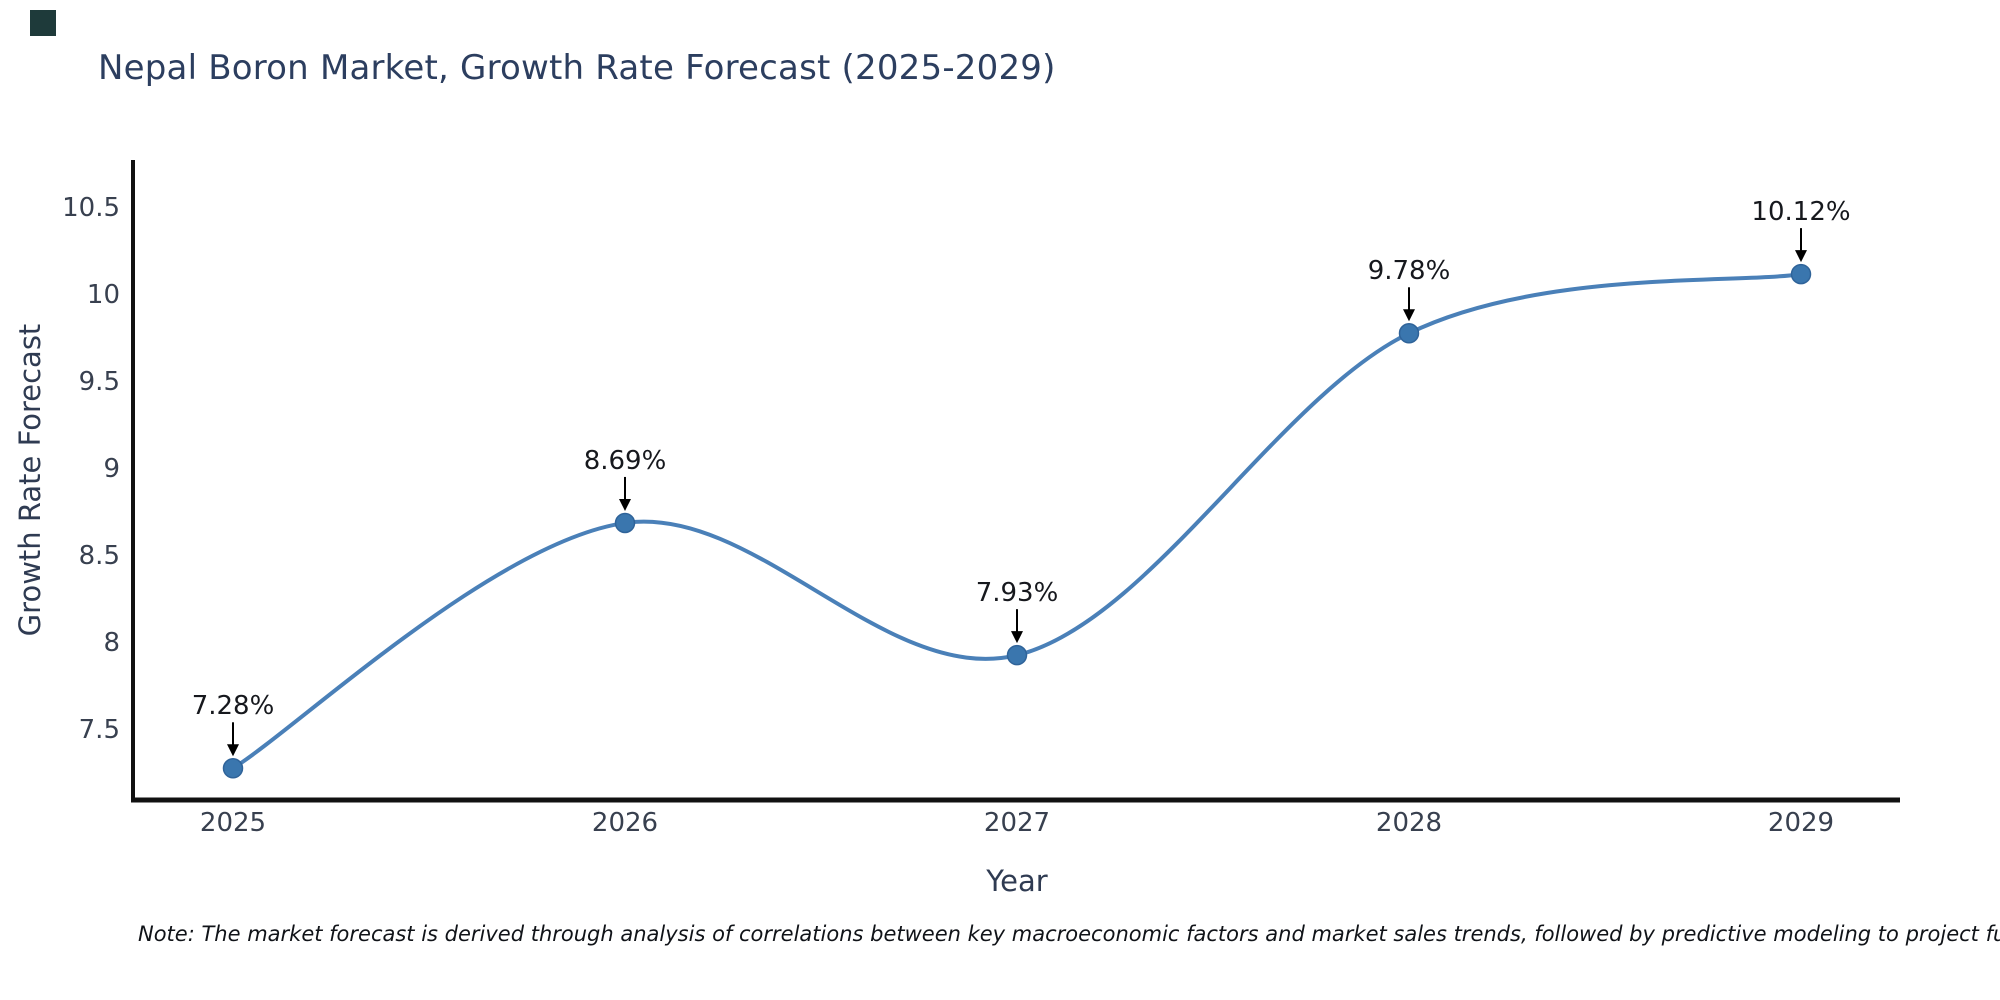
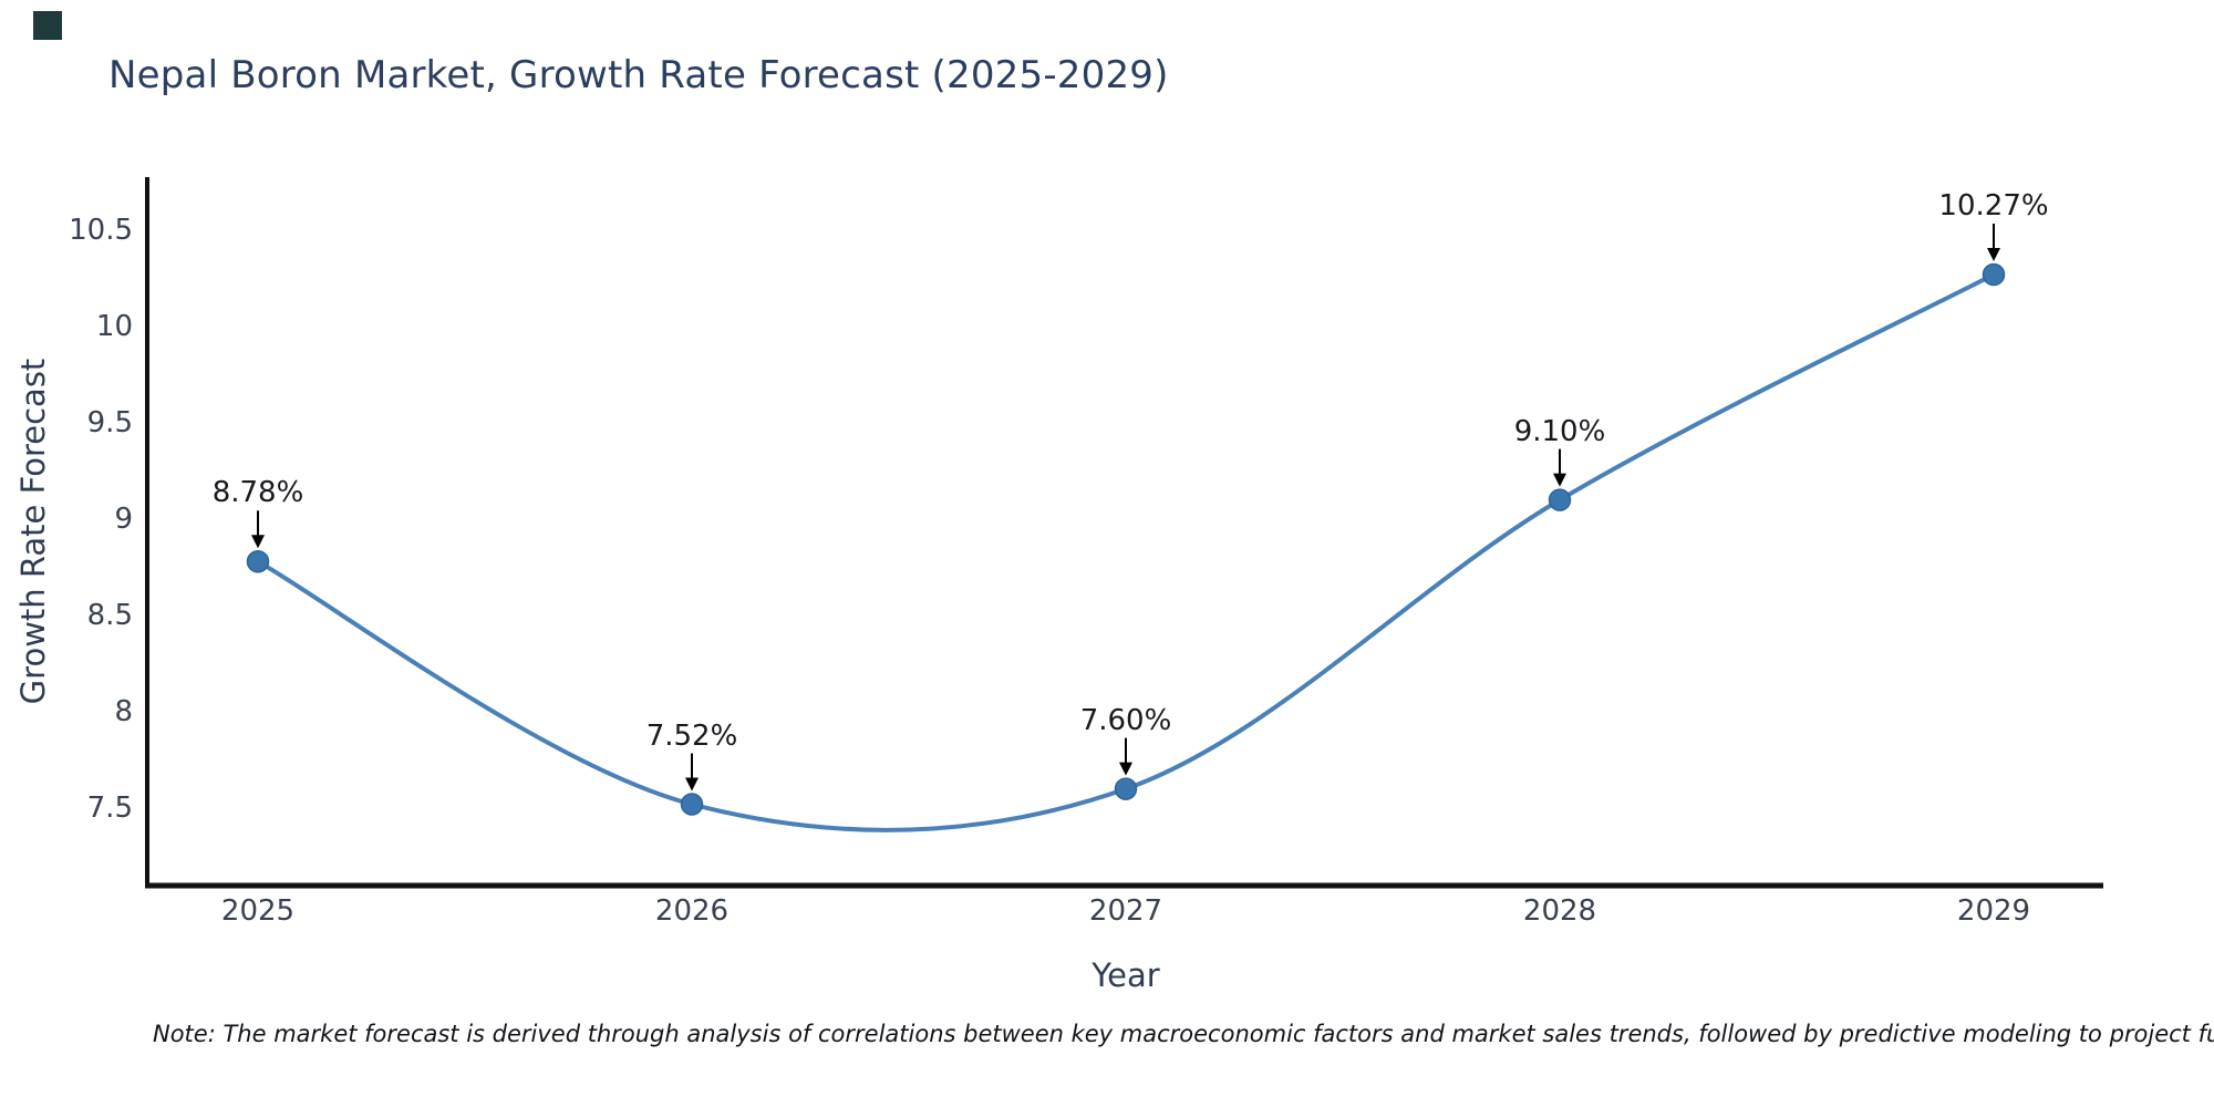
2025: 7.28% -> 8.78%
2026: 8.69% -> 7.52%
2027: 7.93% -> 7.60%
2028: 9.78% -> 9.10%
2029: 10.12% -> 10.27%
